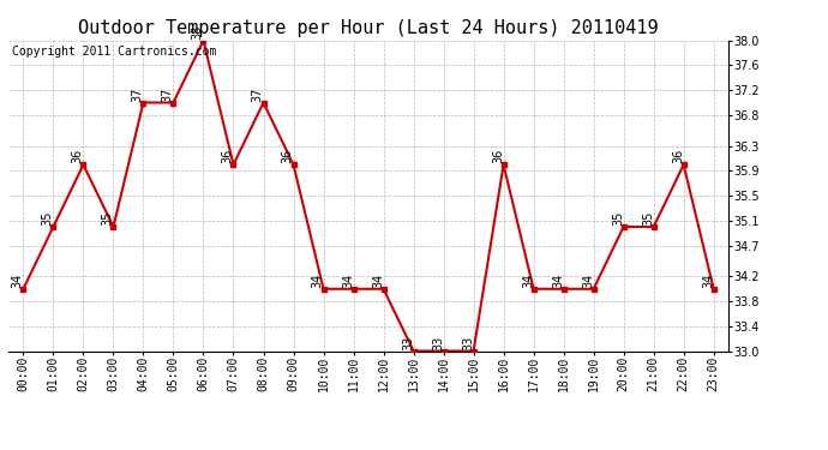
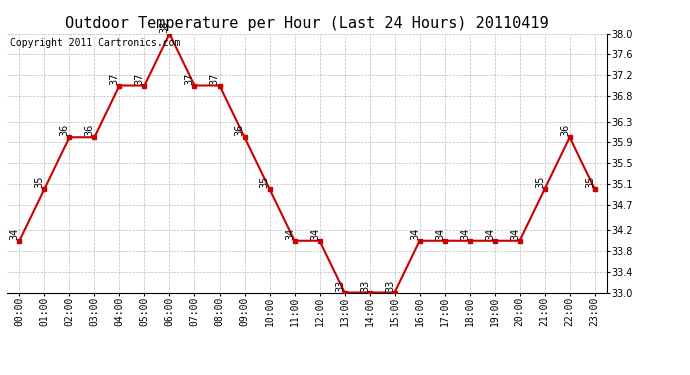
03:00: 35 -> 36
07:00: 36 -> 37
10:00: 34 -> 35
16:00: 36 -> 34
20:00: 35 -> 34
23:00: 34 -> 35
